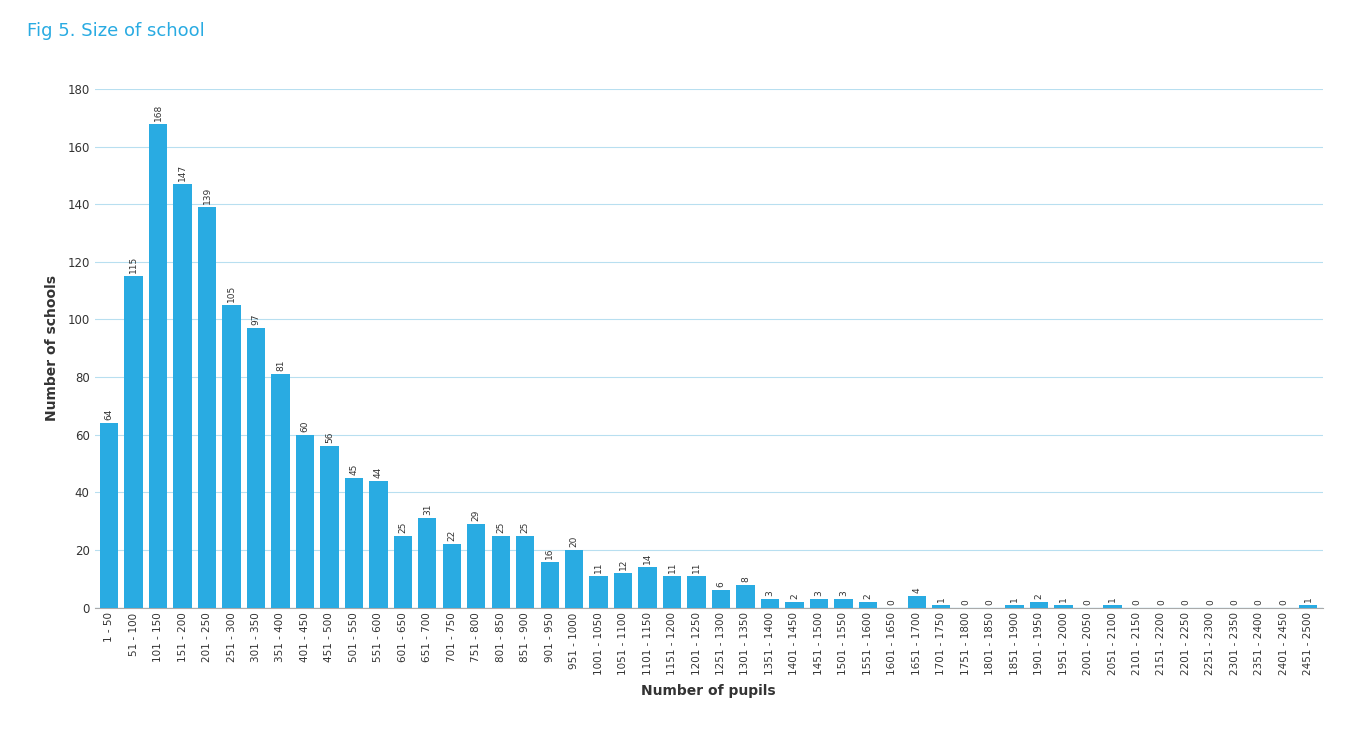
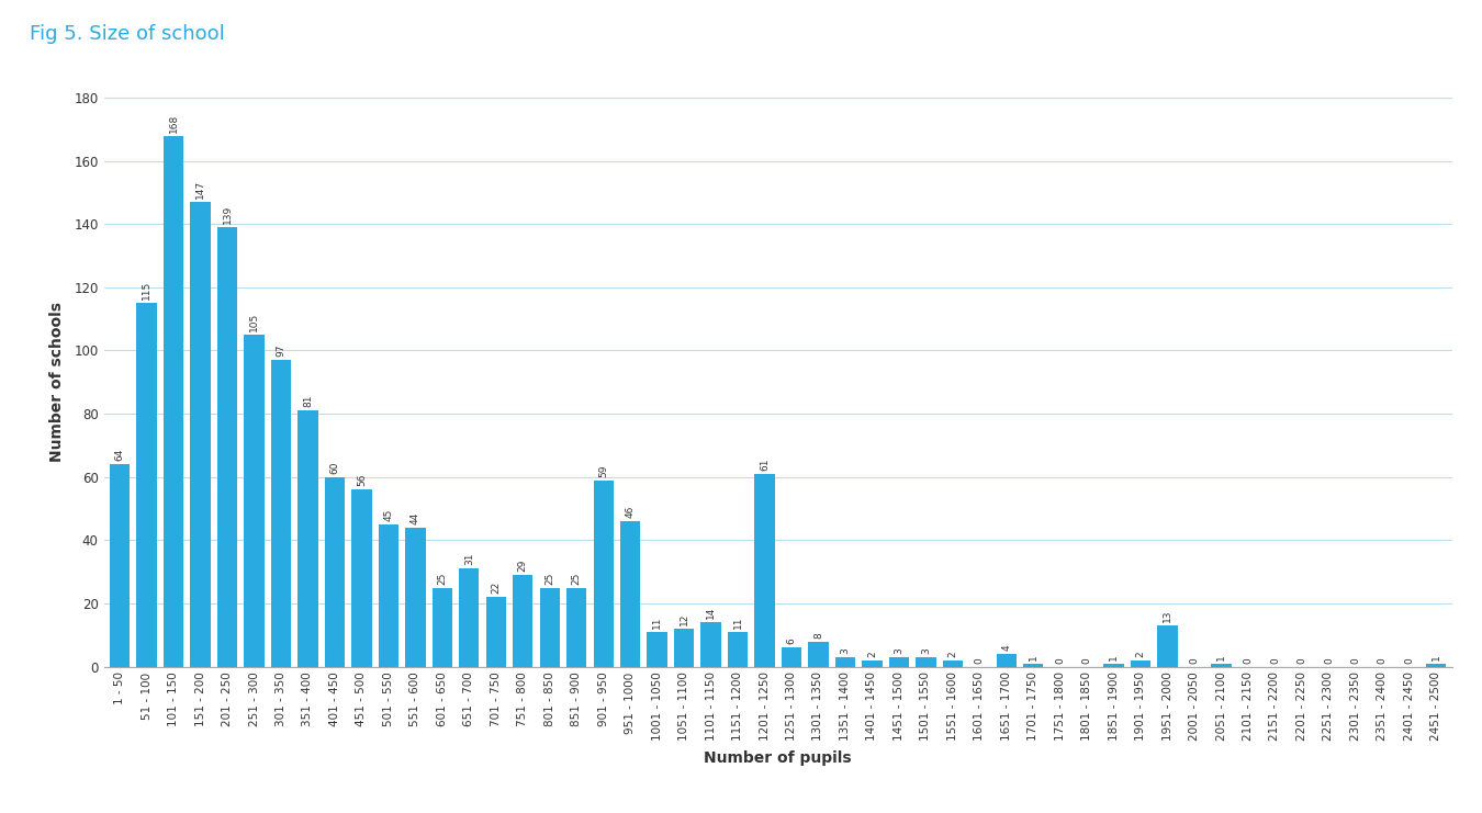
901 - 950: 16 -> 59
951 - 1000: 20 -> 46
1201 - 1250: 11 -> 61
1951 - 2000: 1 -> 13
